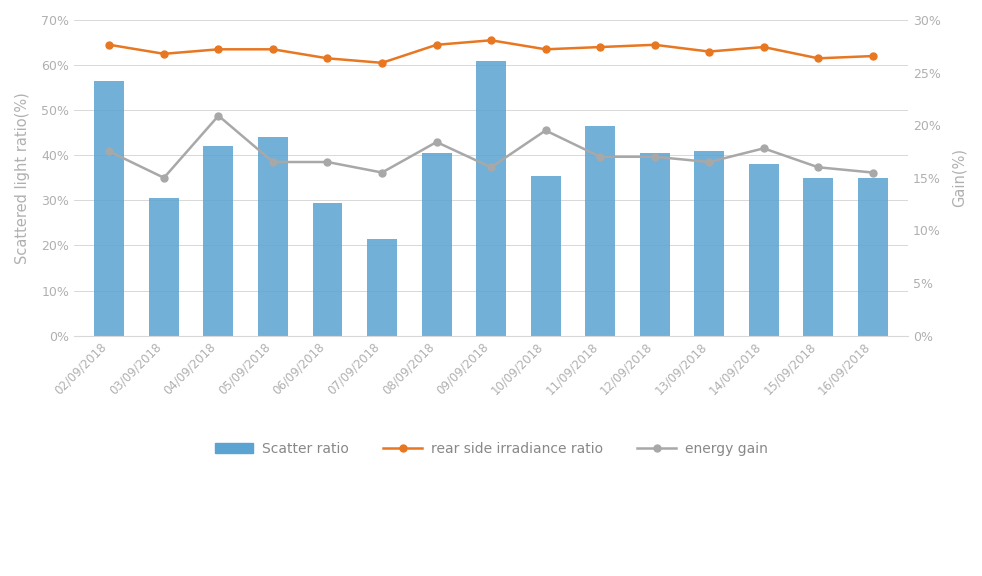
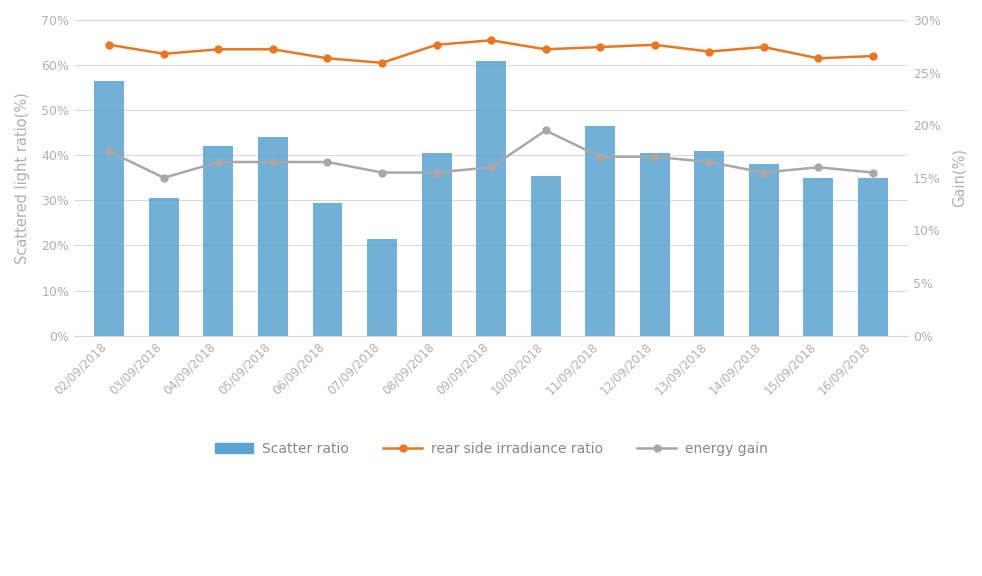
energy gain/04/09/2018: 20.9% -> 16.5%
energy gain/08/09/2018: 18.4% -> 15.5%
energy gain/14/09/2018: 17.8% -> 15.5%
